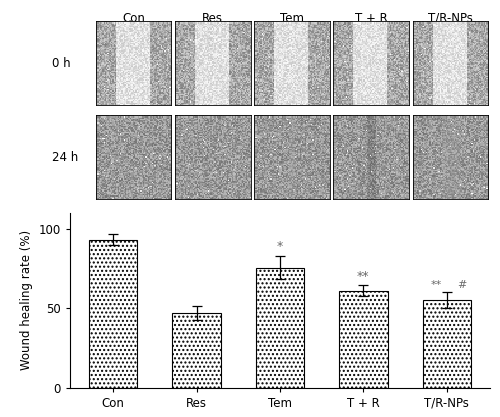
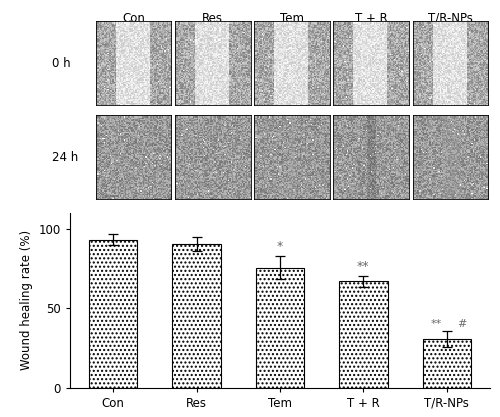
Res: 47 -> 90
T + R: 61 -> 67
T/R-NPs: 55 -> 30
